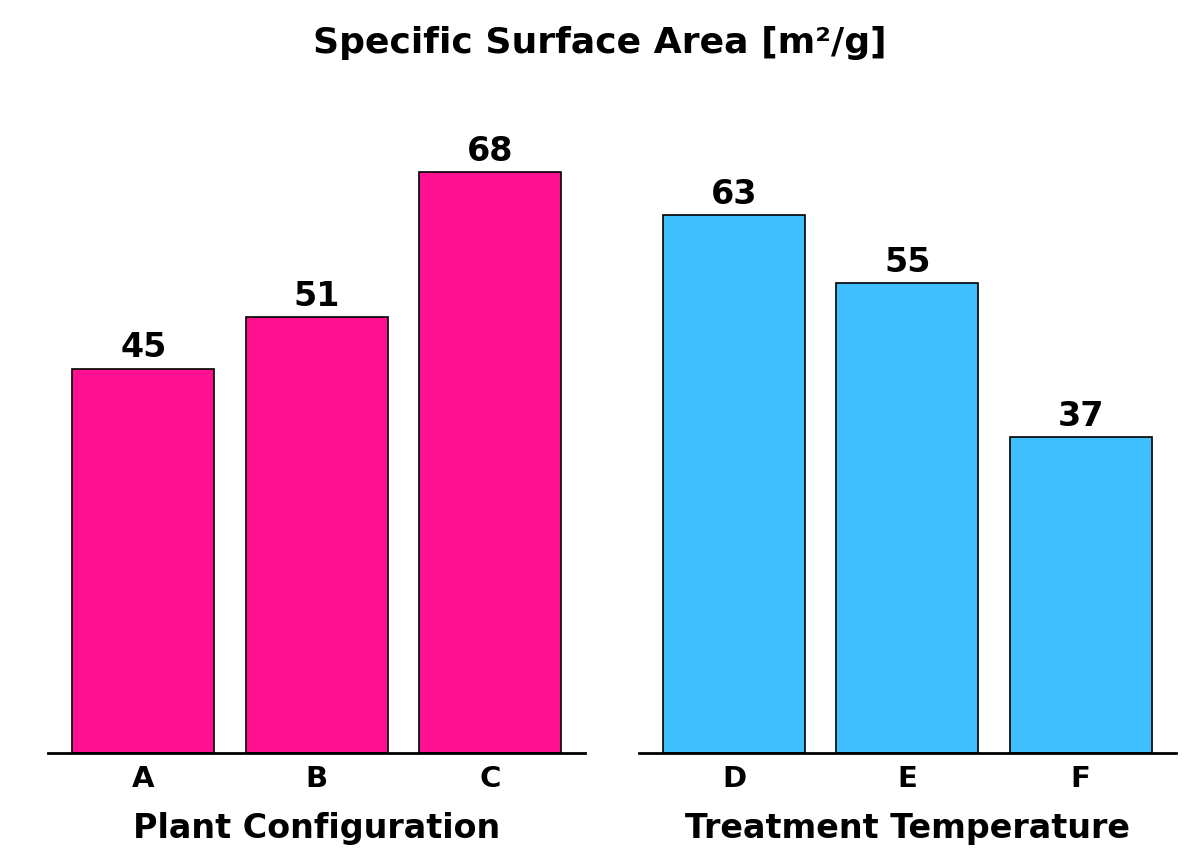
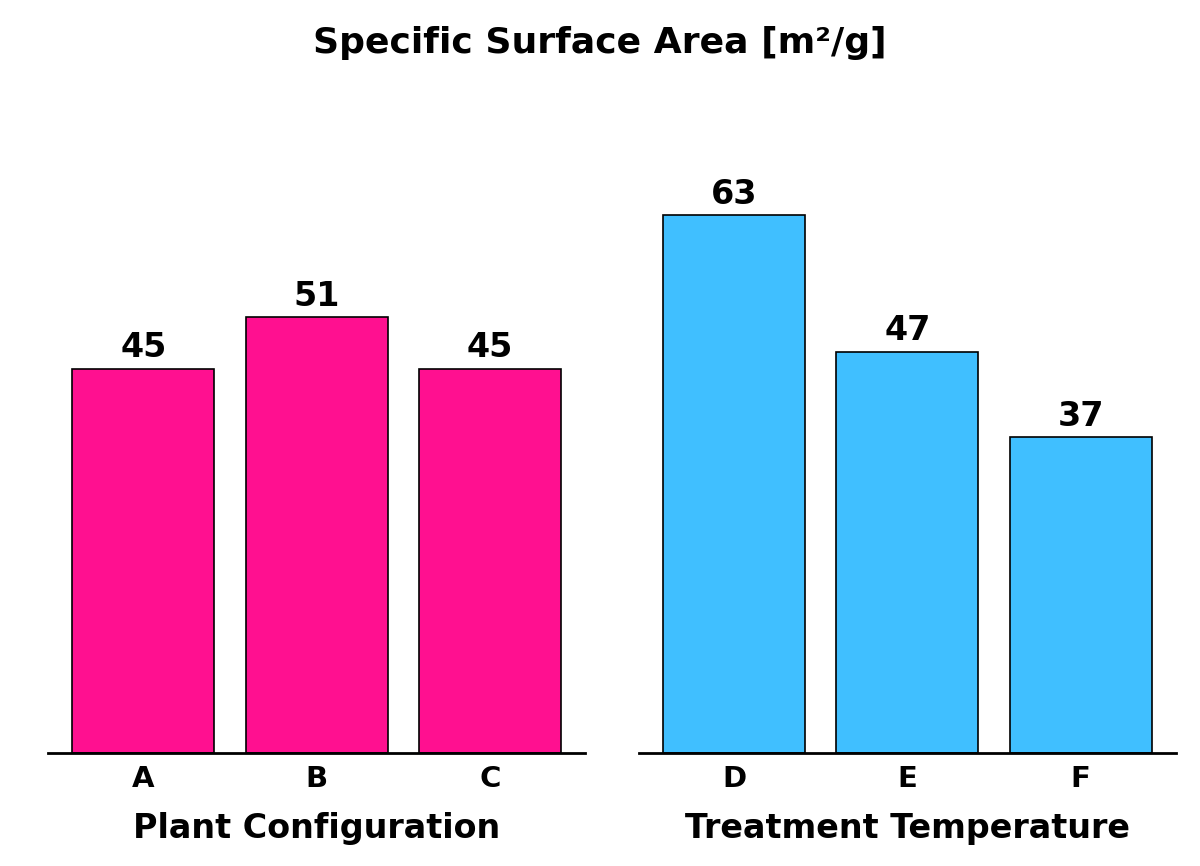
C: 68 -> 45
E: 55 -> 47
